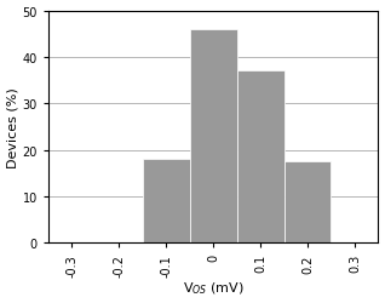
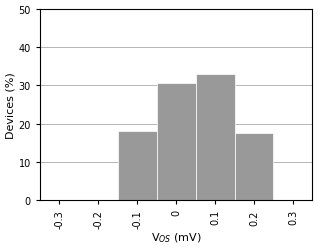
0: 46.0 -> 30.5
0.1: 37.0 -> 33.0
